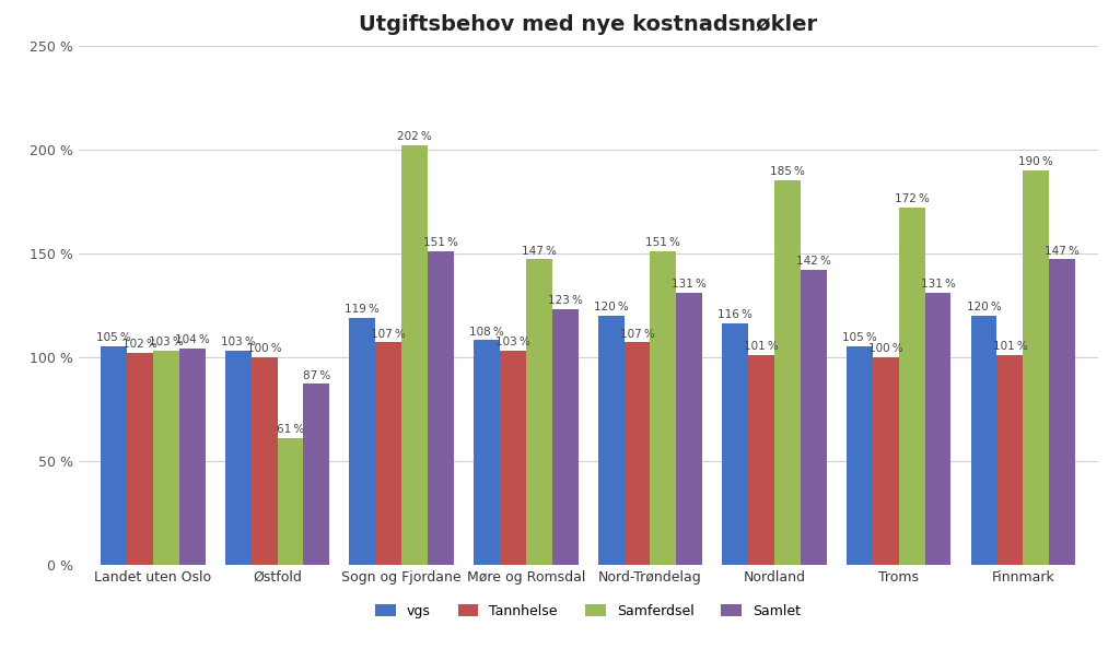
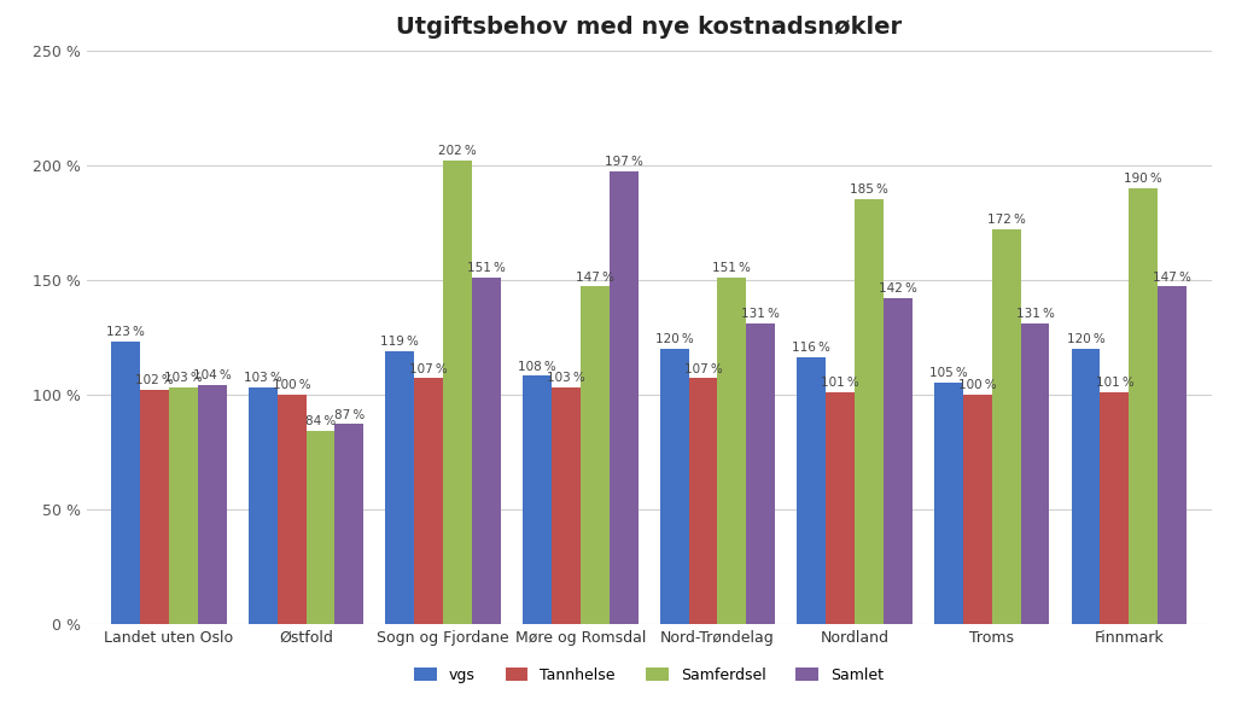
vgs/Landet uten Oslo: 105 -> 123
Samferdsel/Østfold: 61 -> 84
Samlet/Møre og Romsdal: 123 -> 197
